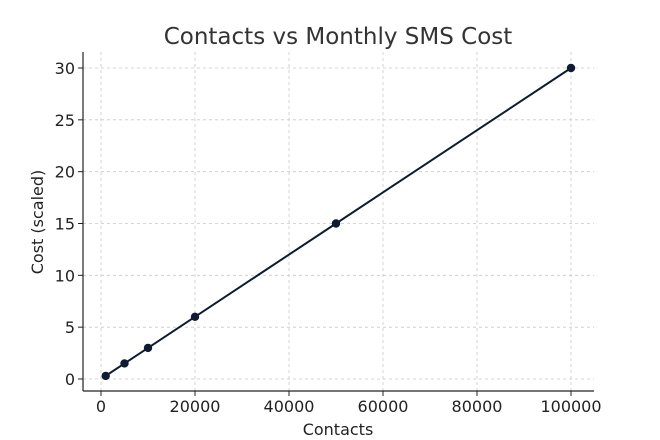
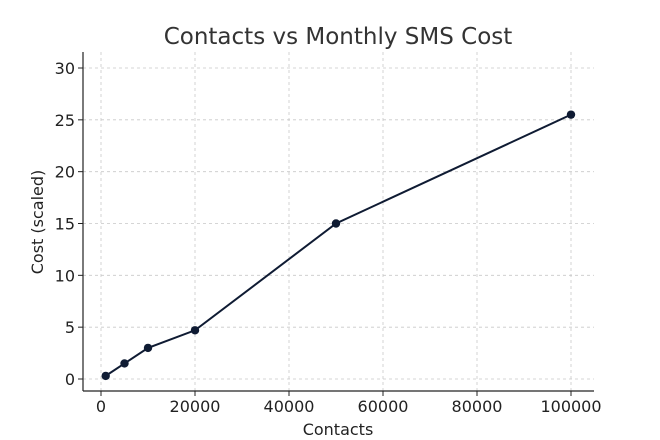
20000: 6.0 -> 4.7
100000: 30.0 -> 25.5
